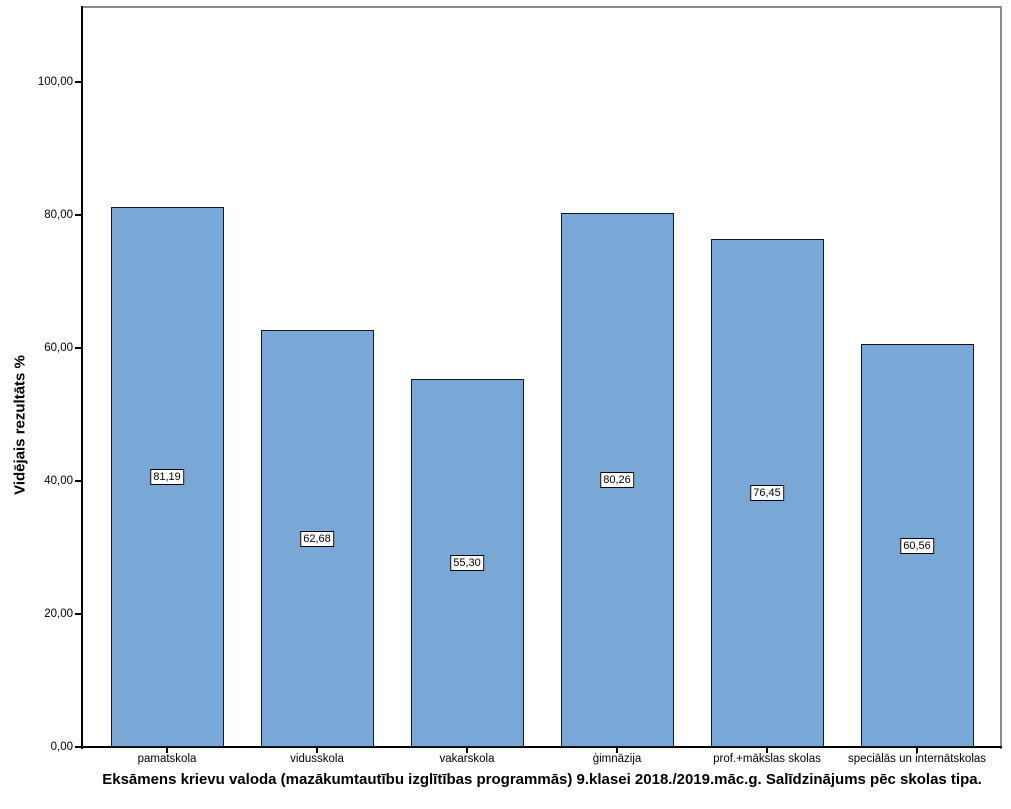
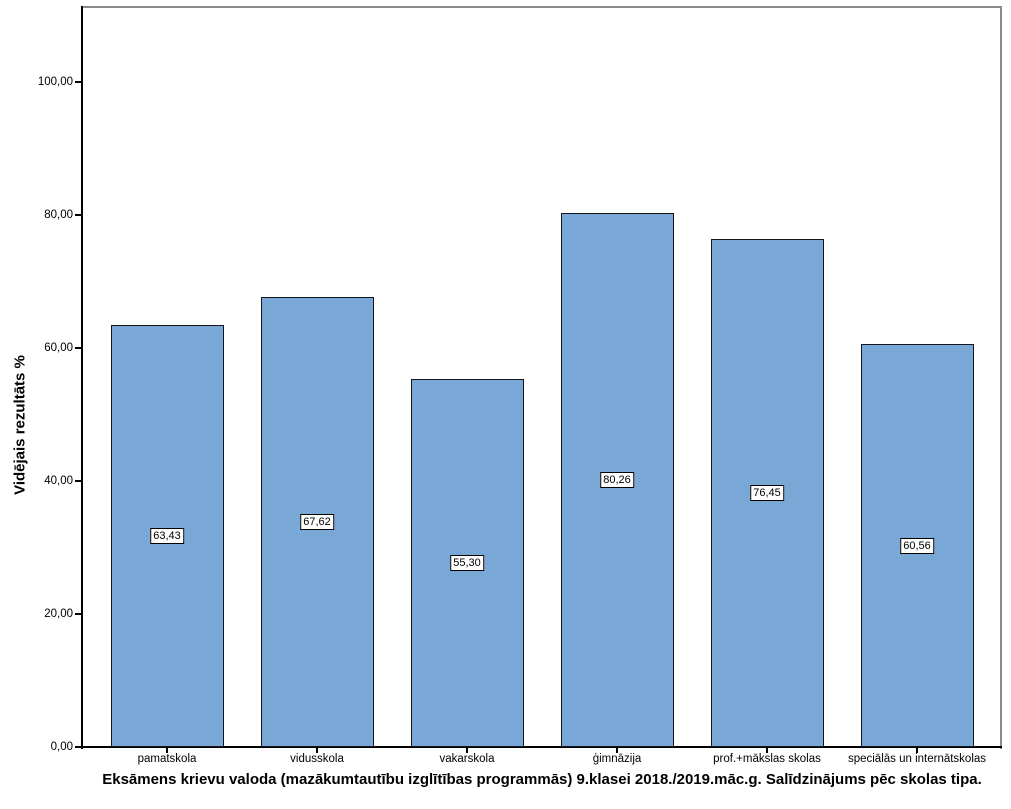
pamatskola: 81,19 -> 63,43
vidusskola: 62,68 -> 67,62
